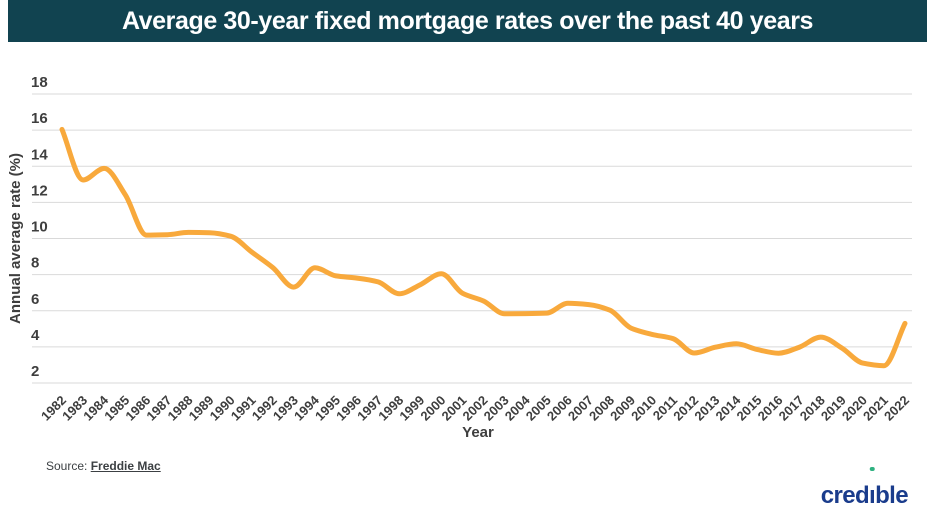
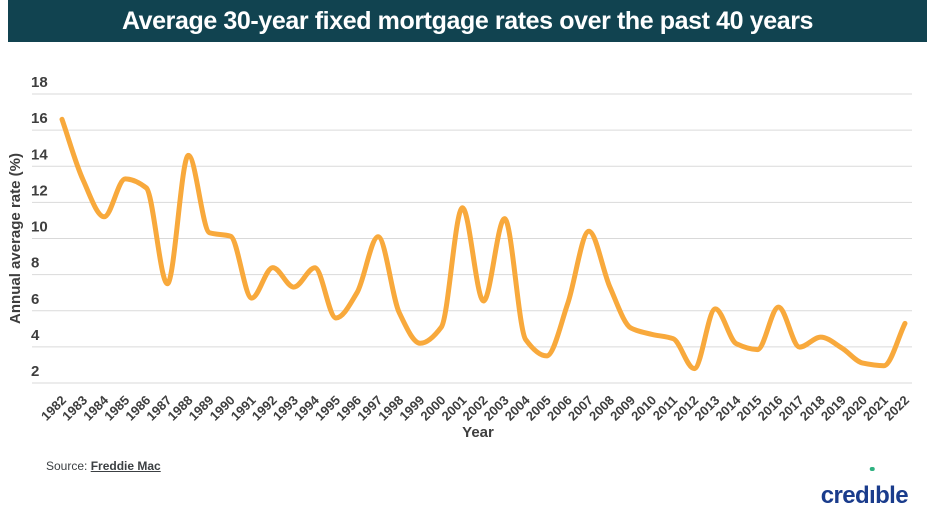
1982: 16.0 -> 16.6
1984: 13.9 -> 11.2
1985: 12.4 -> 13.3
1986: 10.2 -> 12.8
1987: 10.2 -> 7.5
1988: 10.3 -> 14.6
1991: 9.2 -> 6.7
1995: 7.9 -> 5.6
1996: 7.8 -> 7.0
1997: 7.6 -> 10.1
1998: 6.9 -> 5.9
1999: 7.4 -> 4.2
2000: 8.1 -> 5.1
2001: 7.0 -> 11.7
2003: 5.8 -> 11.1
2004: 5.8 -> 4.4
2005: 5.9 -> 3.5
2007: 6.3 -> 10.4
2008: 6.0 -> 7.3
2012: 3.7 -> 2.8
2013: 4.0 -> 6.1
2016: 3.6 -> 6.2
